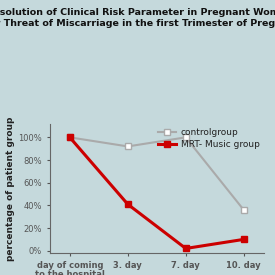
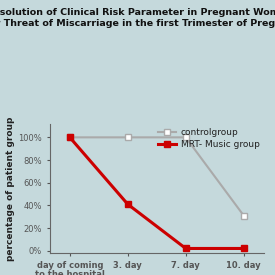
controlgroup/3. day: 92% -> 100%
controlgroup/10. day: 36% -> 31%
MRT- Music group/10. day: 10% -> 2%
